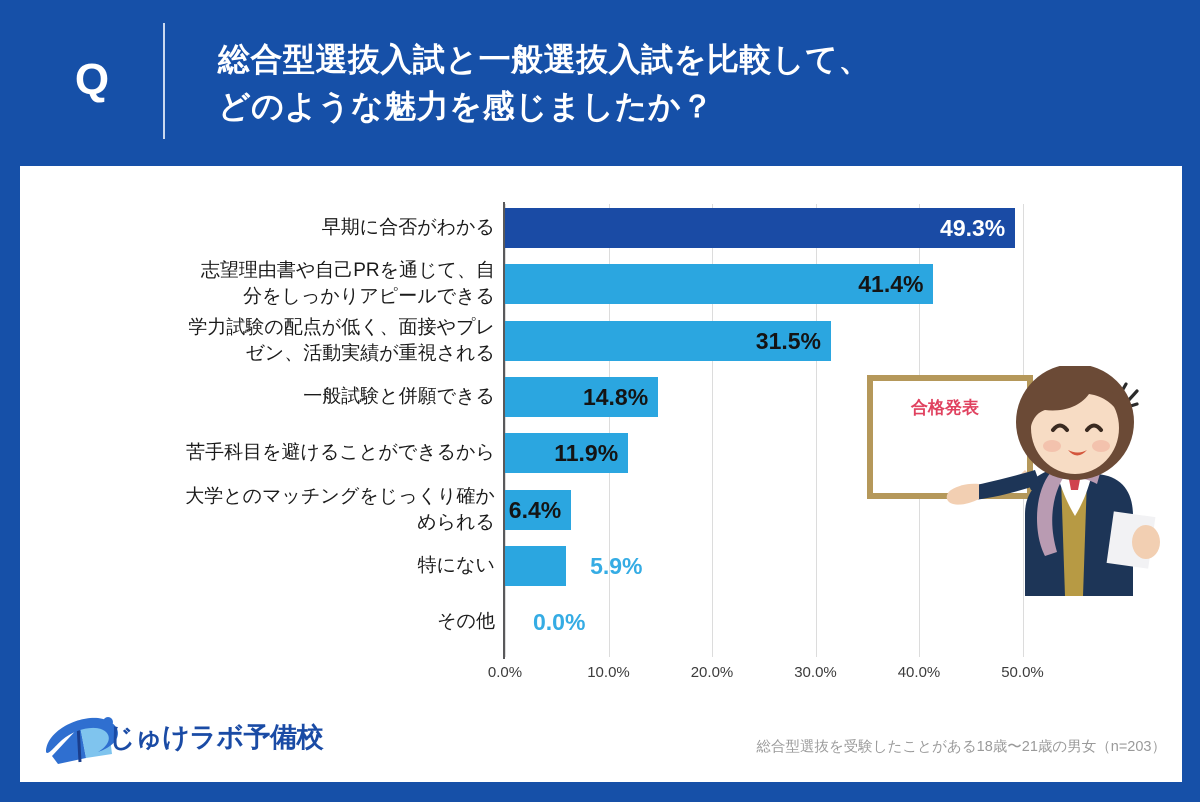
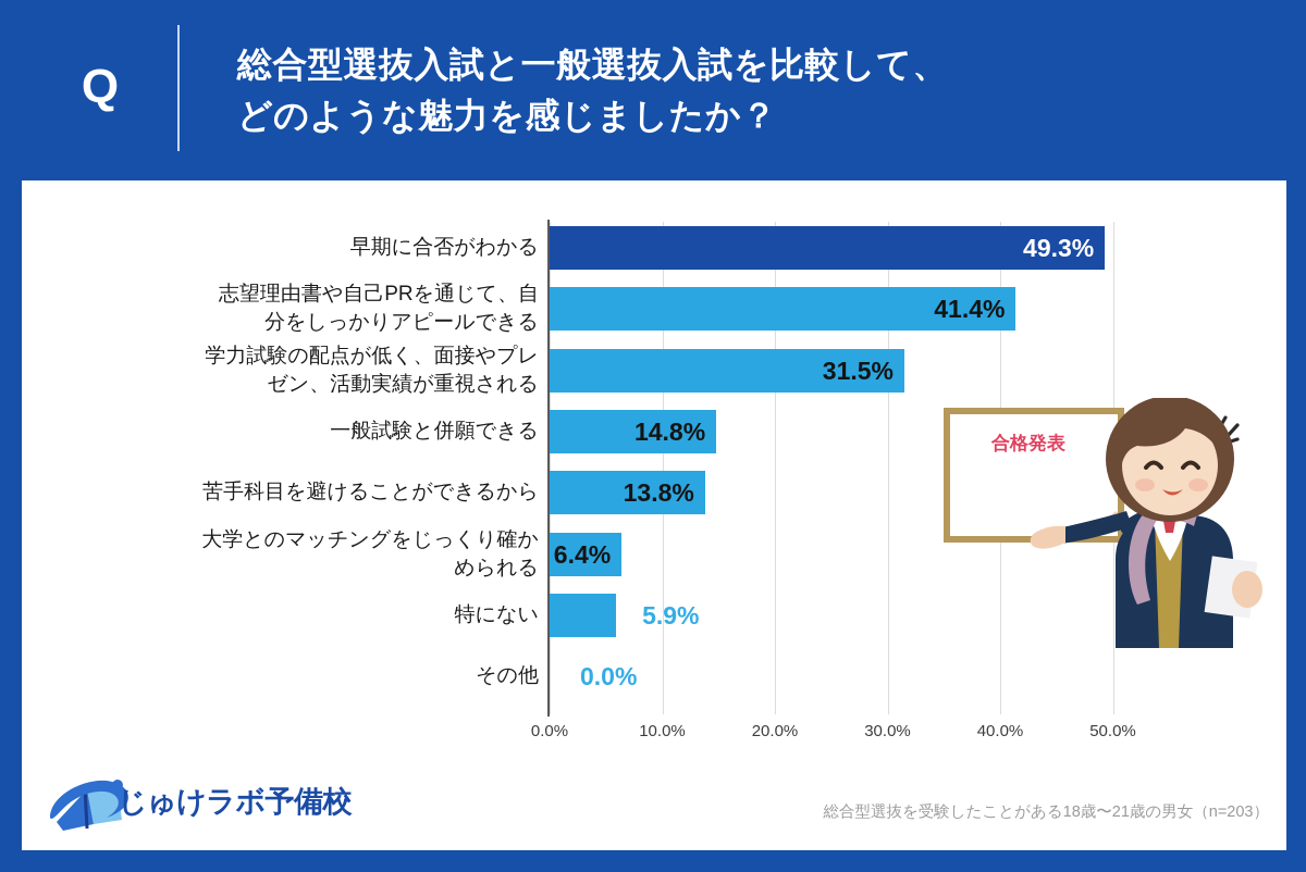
苦手科目を避けることができるから: 11.9% -> 13.8%
